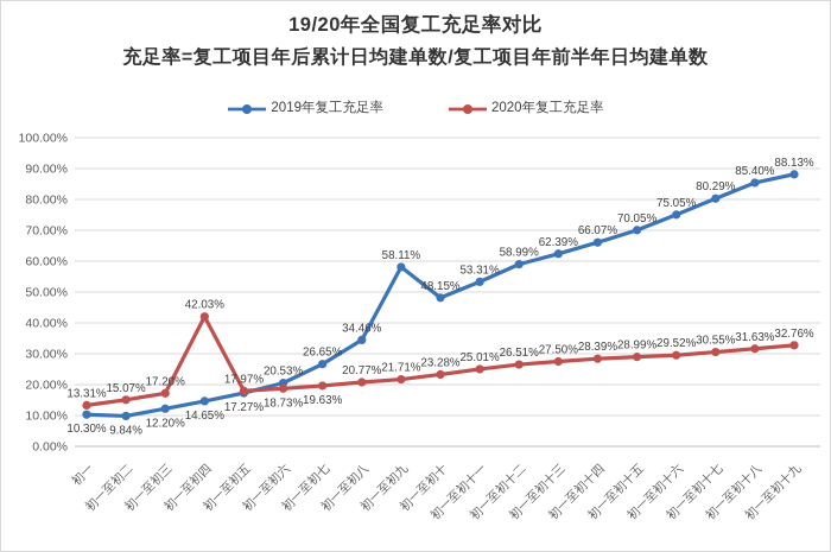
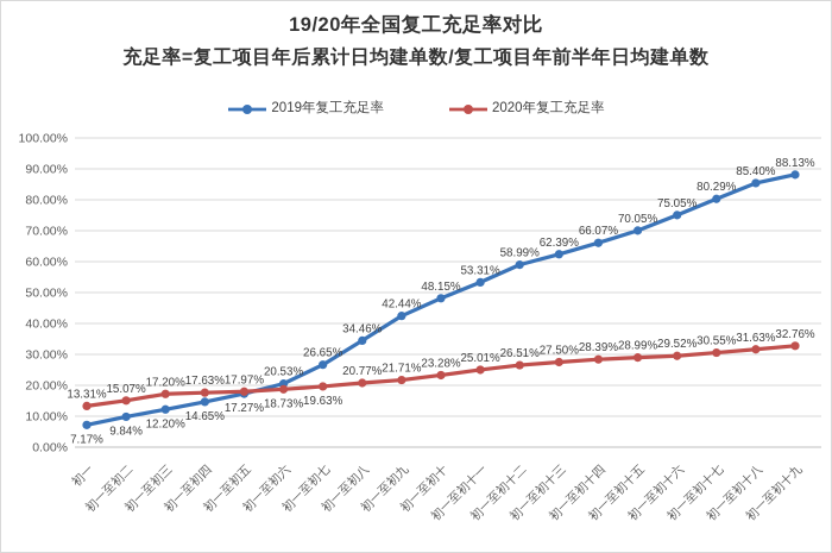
2019年复工充足率/初一: 10.30% -> 7.17%
2020年复工充足率/初一至初四: 42.03% -> 17.63%
2019年复工充足率/初一至初九: 58.11% -> 42.44%
